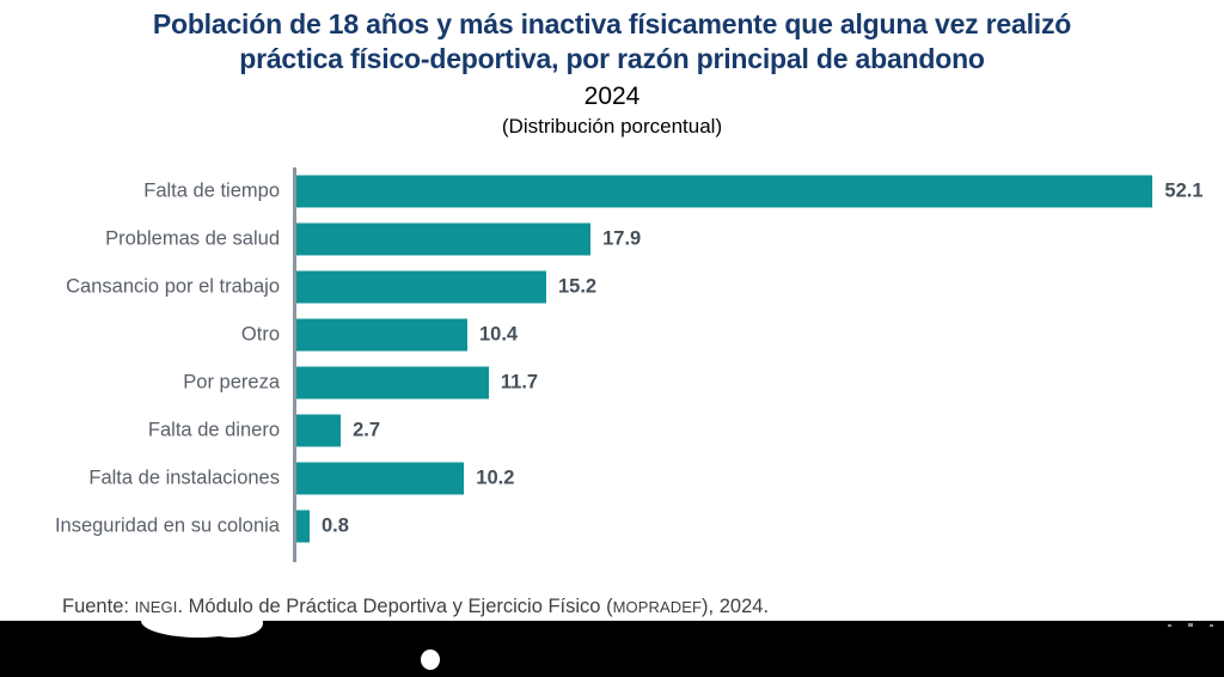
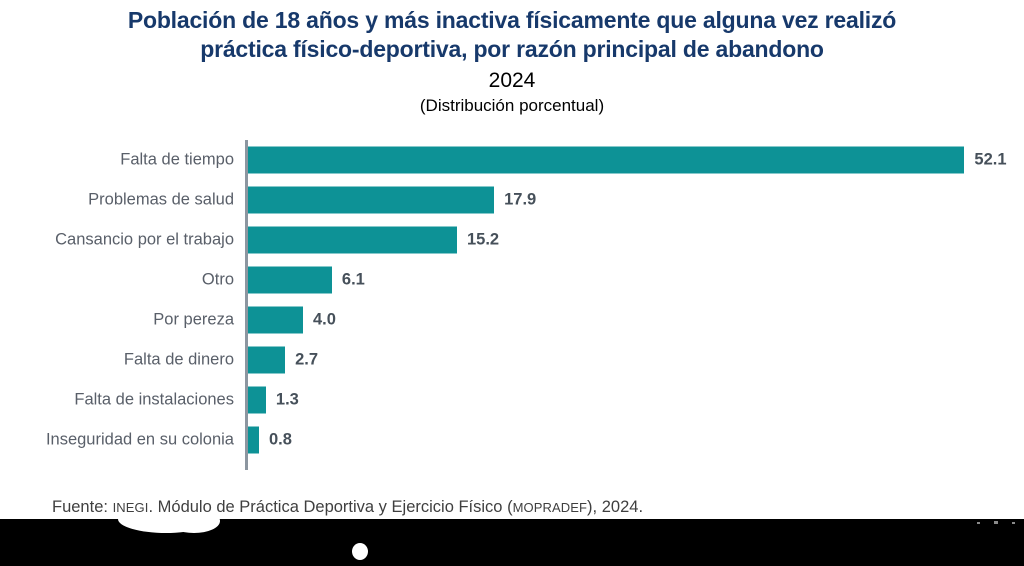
Otro: 10.4 -> 6.1
Por pereza: 11.7 -> 4.0
Falta de instalaciones: 10.2 -> 1.3
